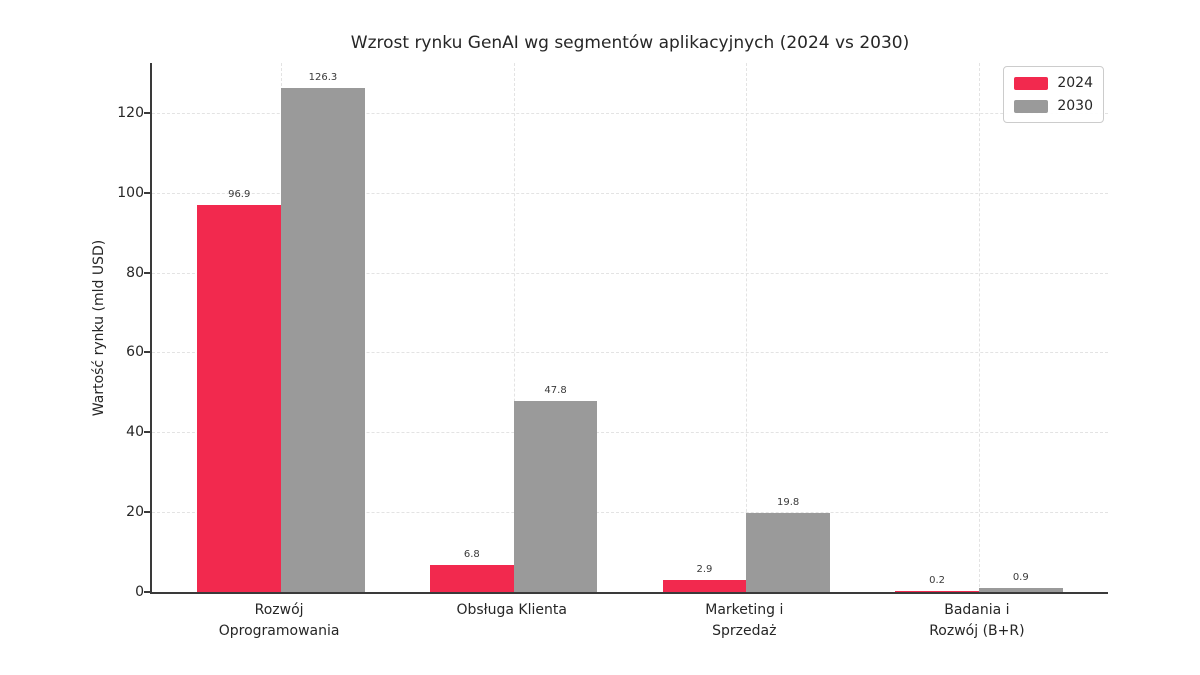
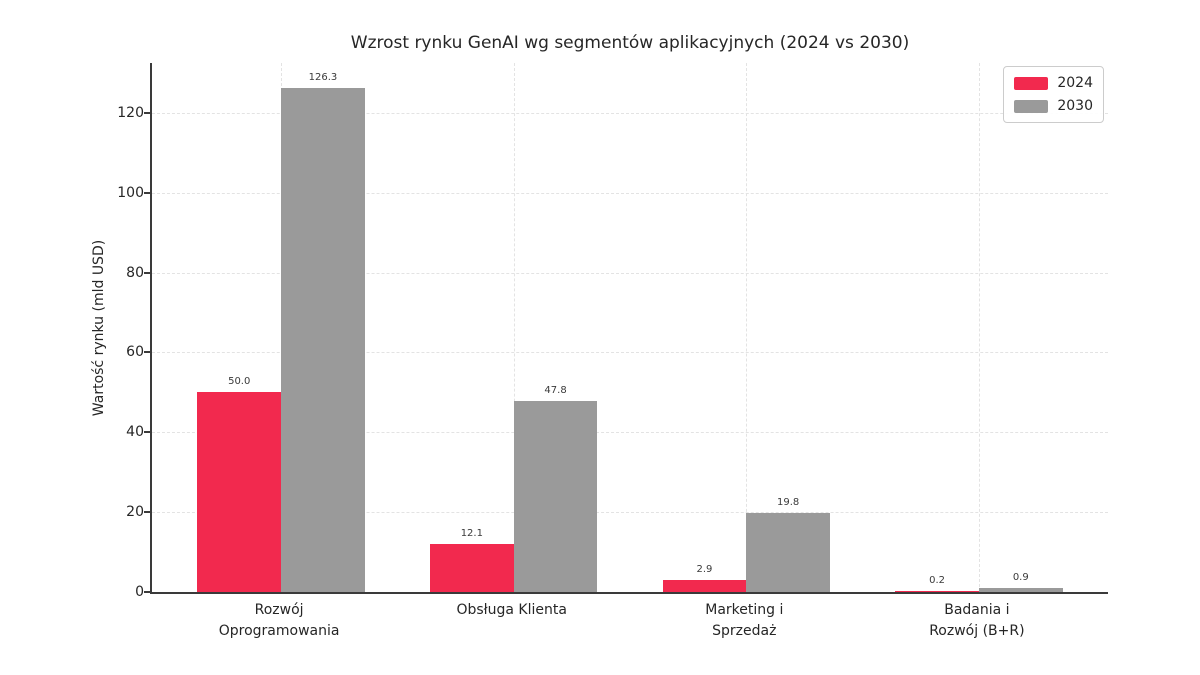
2024/Rozwój Oprogramowania: 96.9 -> 50.0
2024/Obsługa Klienta: 6.8 -> 12.1
